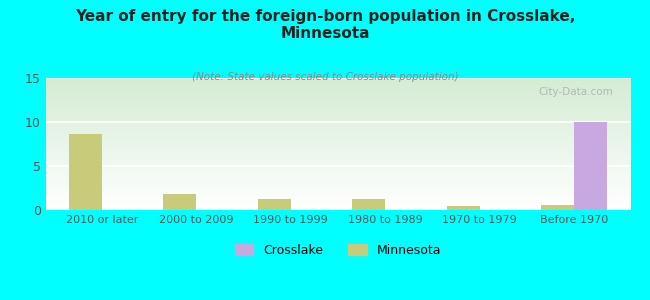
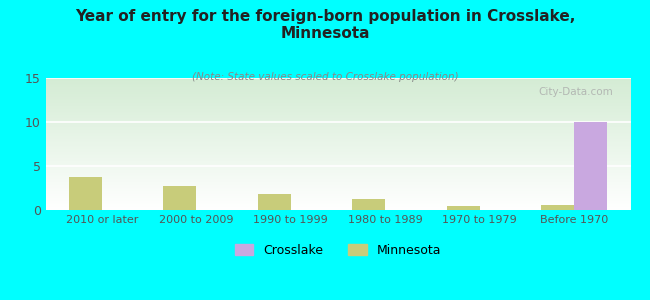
Minnesota/2010 or later: 8.6 -> 3.7
Minnesota/2000 to 2009: 1.8 -> 2.7
Minnesota/1990 to 1999: 1.2 -> 1.8
